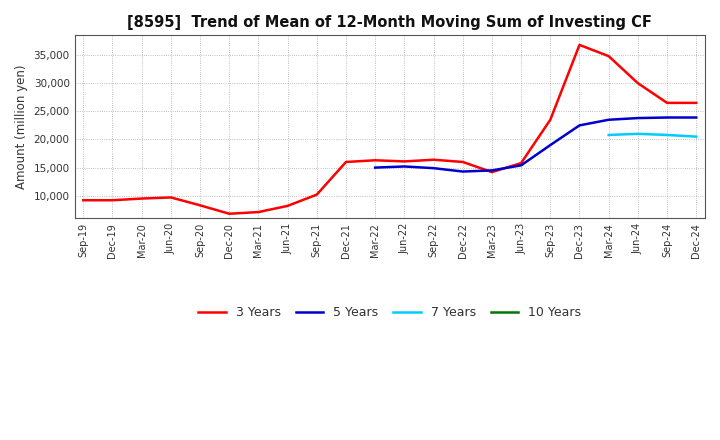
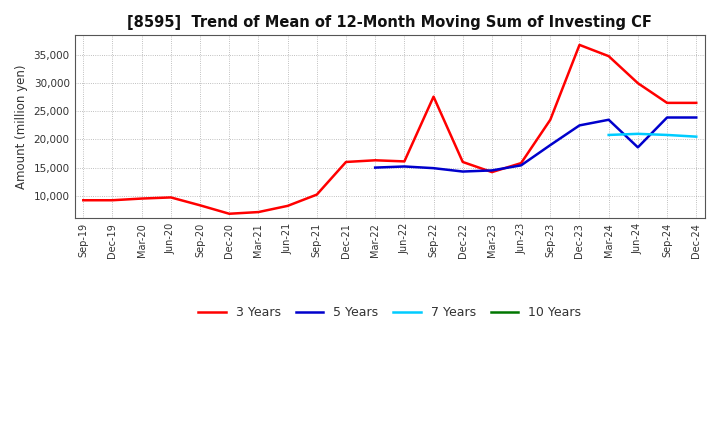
3 Years/Sep-22: 16,400 -> 27,600
5 Years/Jun-24: 23,800 -> 18,600
